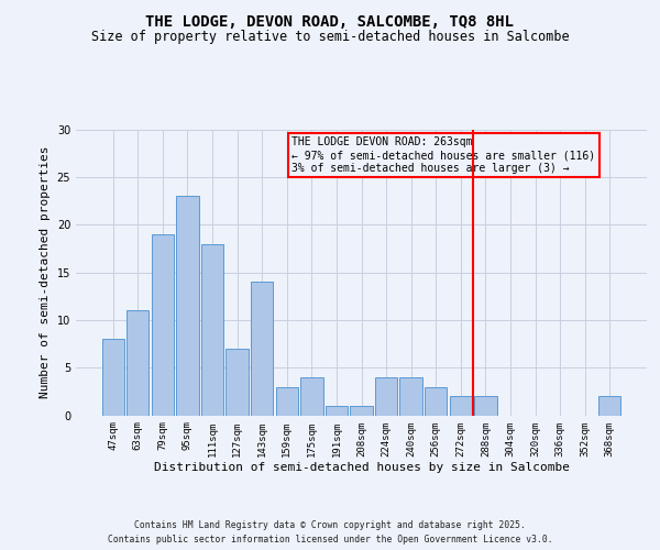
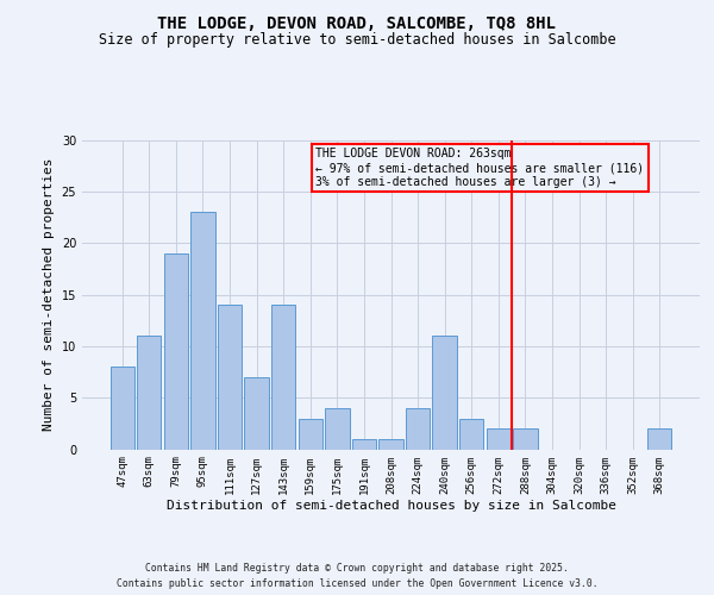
111sqm: 18 -> 14
240sqm: 4 -> 11
